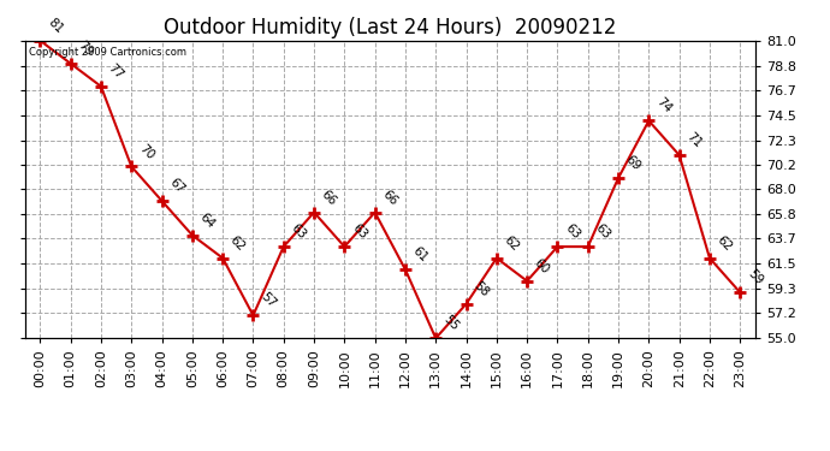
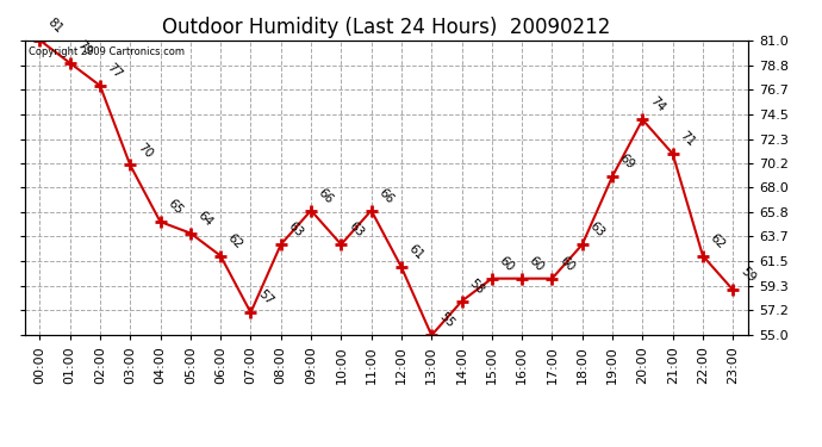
04:00: 67 -> 65
15:00: 62 -> 60
17:00: 63 -> 60
